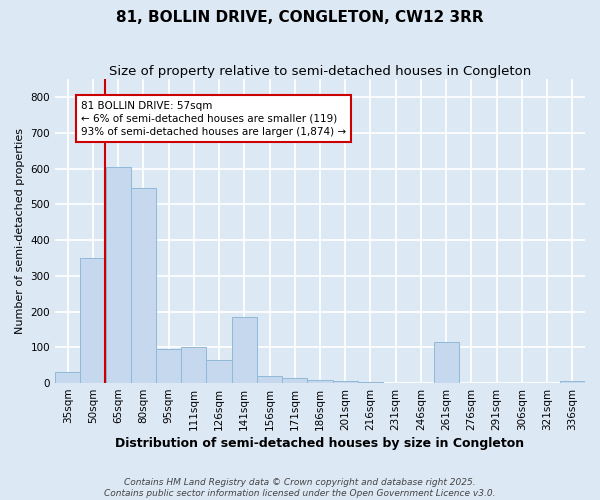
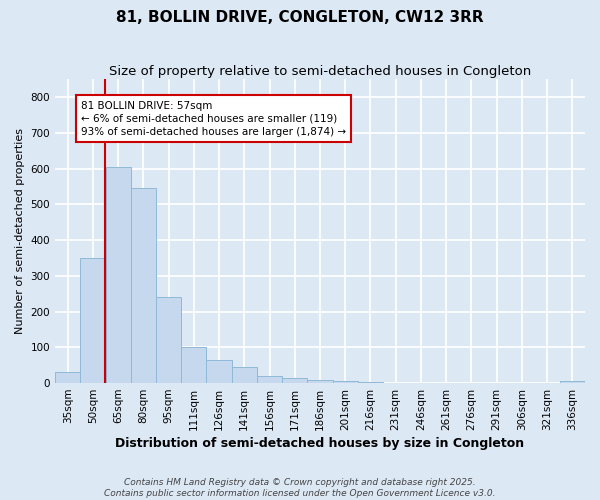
95sqm: 95 -> 240
141sqm: 185 -> 45
261sqm: 115 -> 1
